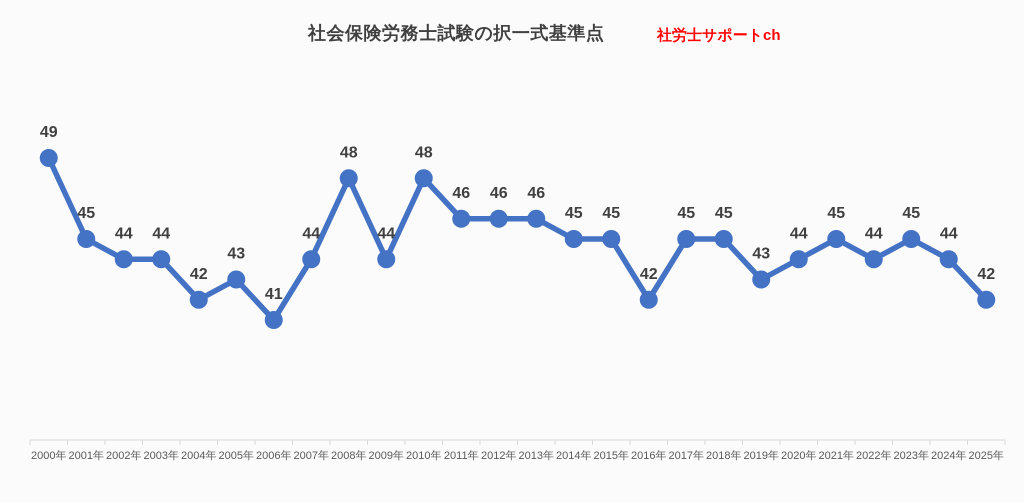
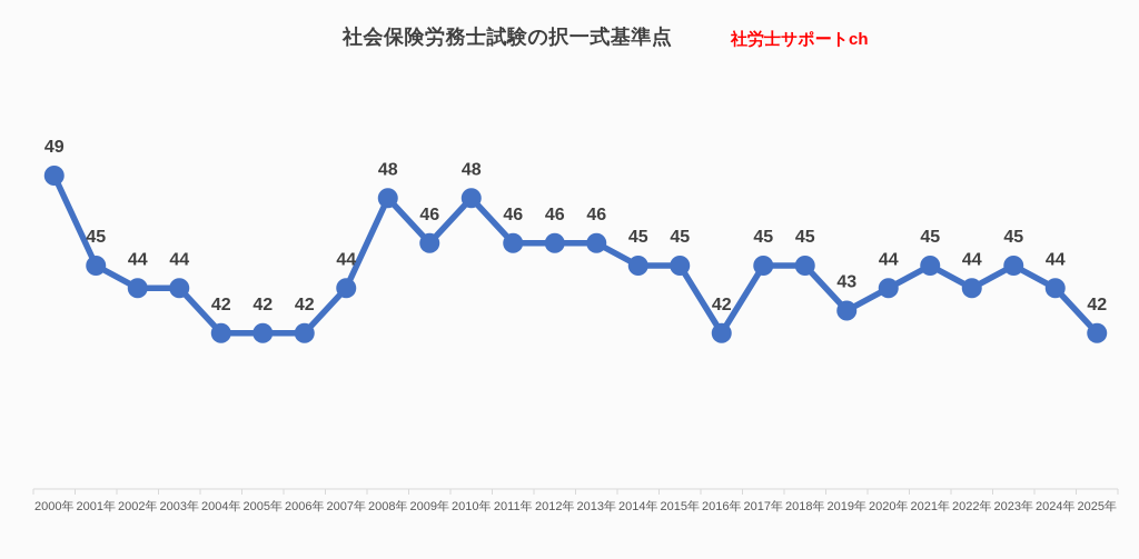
2005年: 43 -> 42
2006年: 41 -> 42
2009年: 44 -> 46
